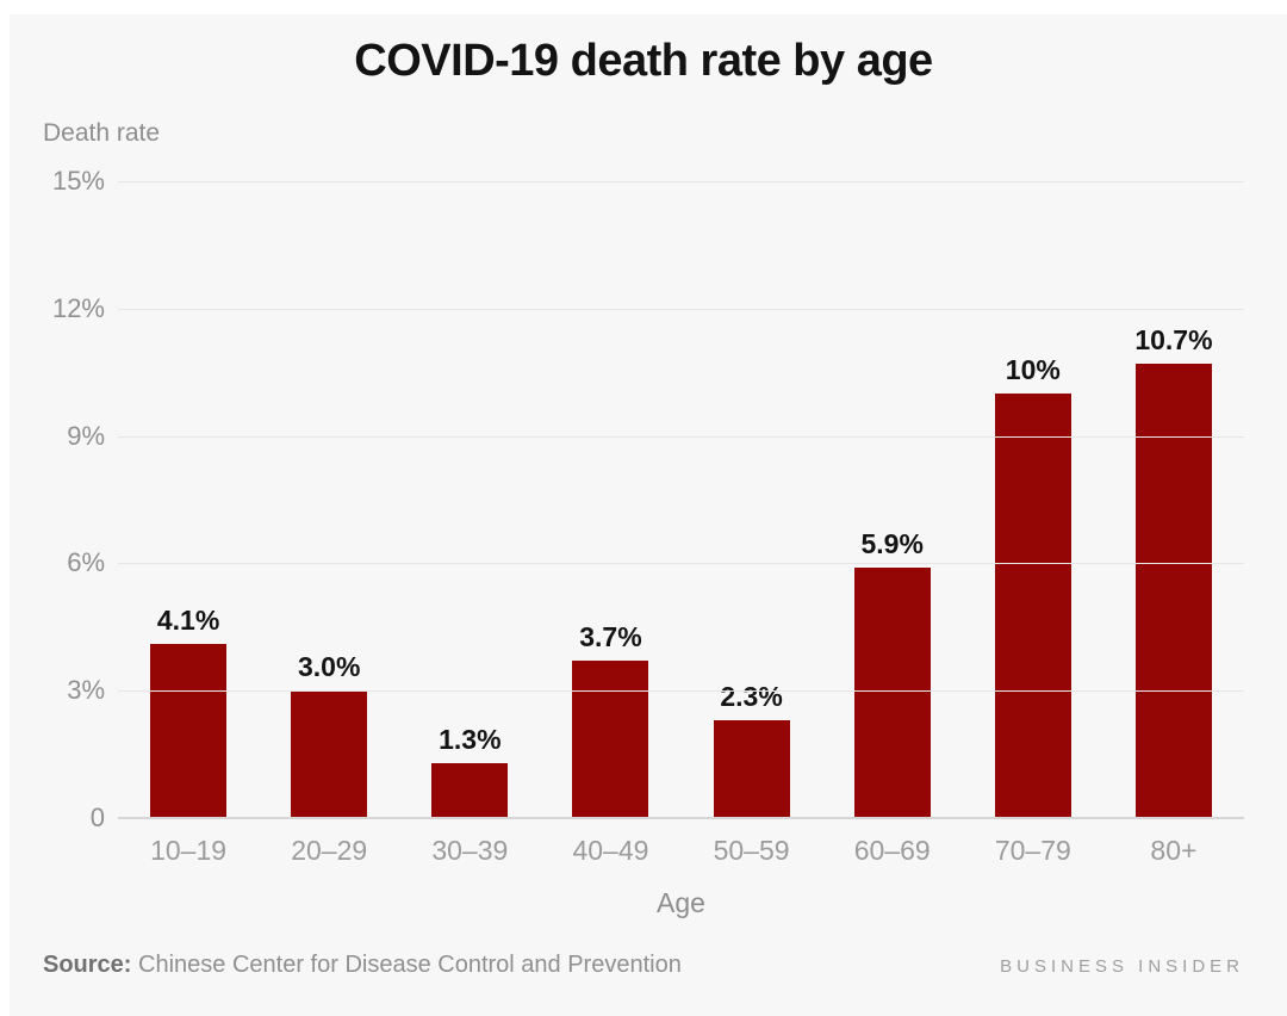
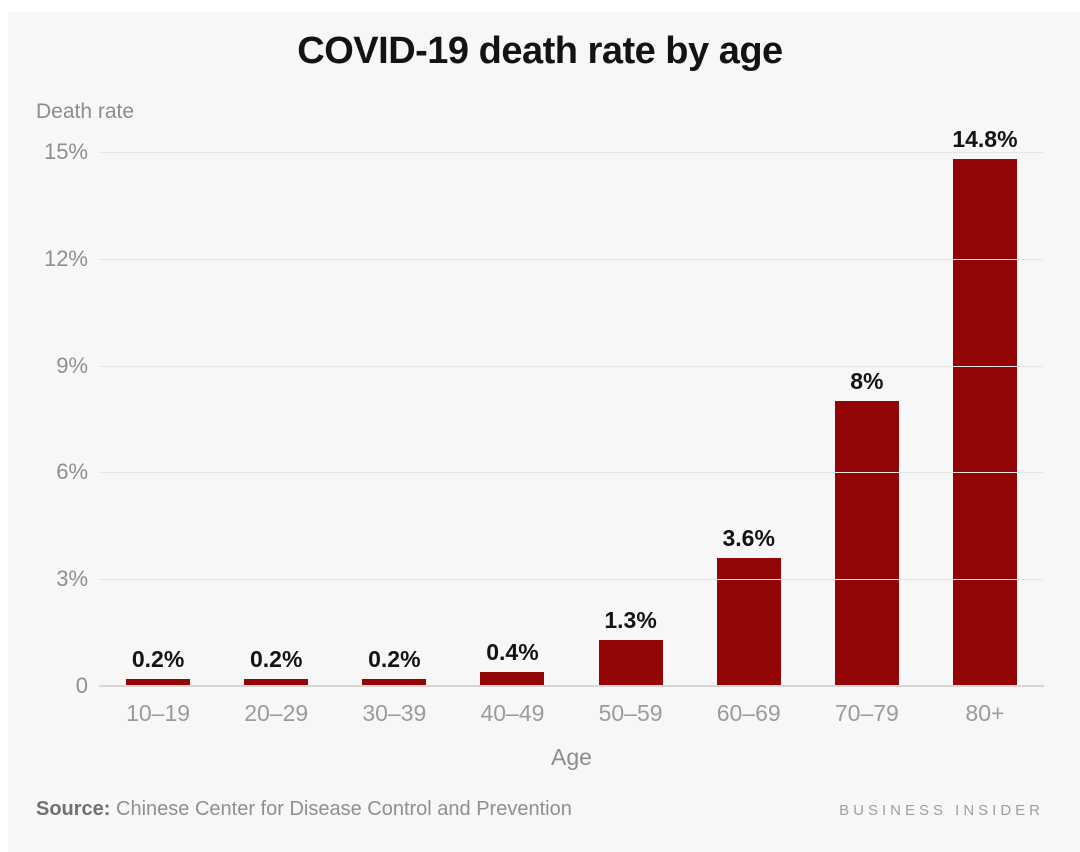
10–19: 4.1% -> 0.2%
20–29: 3.0% -> 0.2%
30–39: 1.3% -> 0.2%
40–49: 3.7% -> 0.4%
50–59: 2.3% -> 1.3%
60–69: 5.9% -> 3.6%
70–79: 10% -> 8%
80+: 10.7% -> 14.8%
